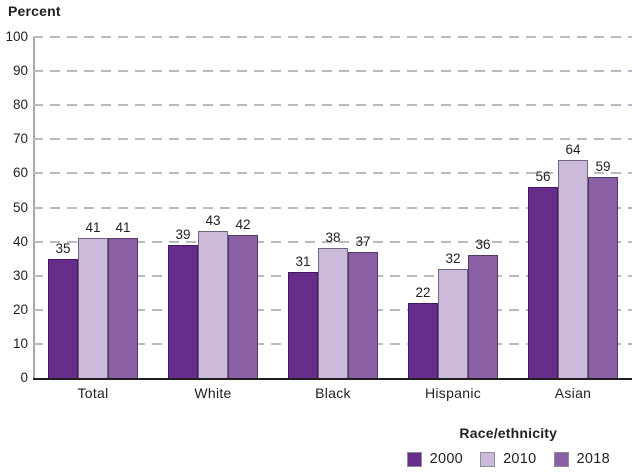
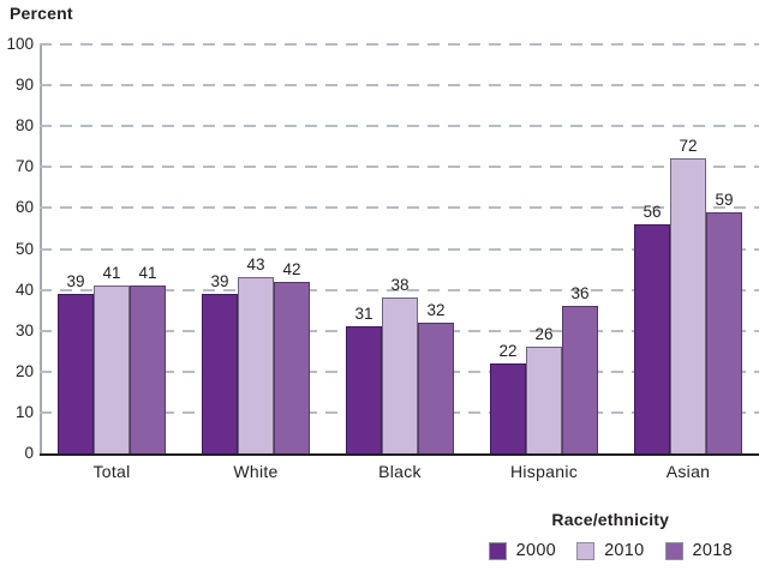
2000/Total: 35 -> 39
2018/Black: 37 -> 32
2010/Hispanic: 32 -> 26
2010/Asian: 64 -> 72
